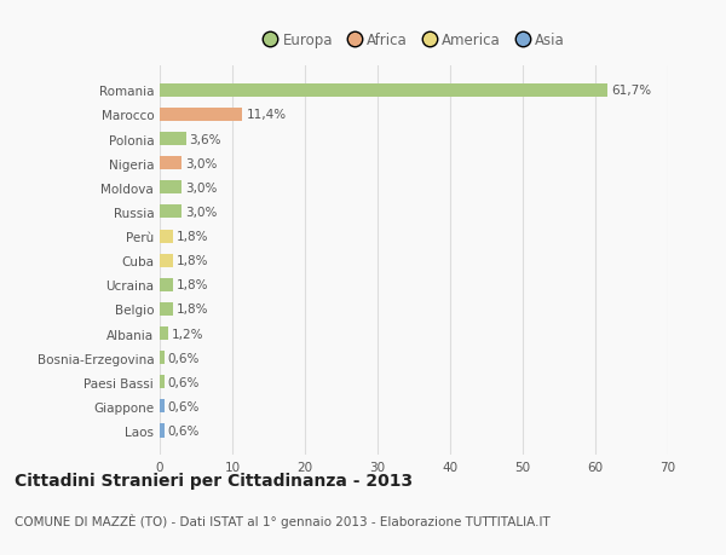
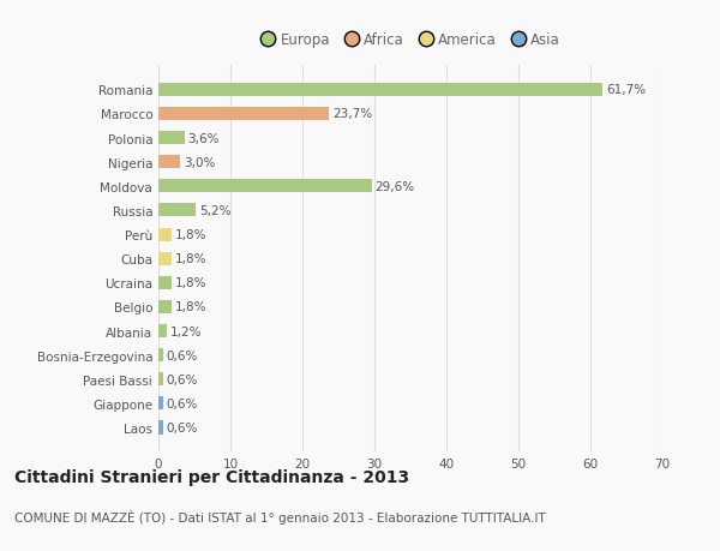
Marocco: 11,4% -> 23,7%
Moldova: 3,0% -> 29,6%
Russia: 3,0% -> 5,2%
